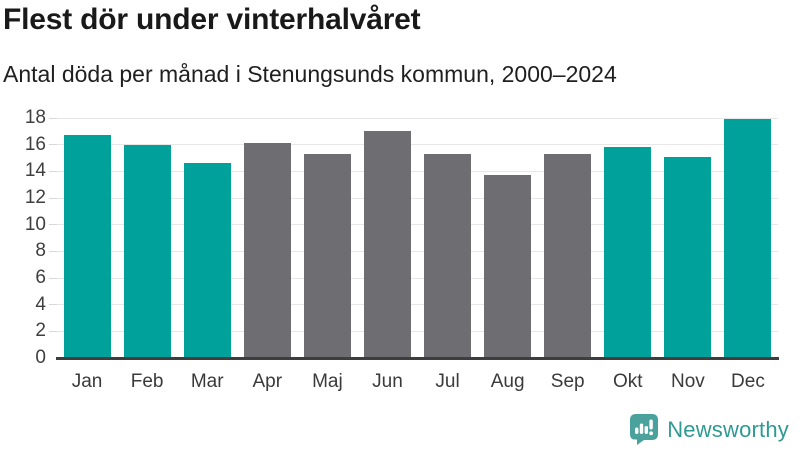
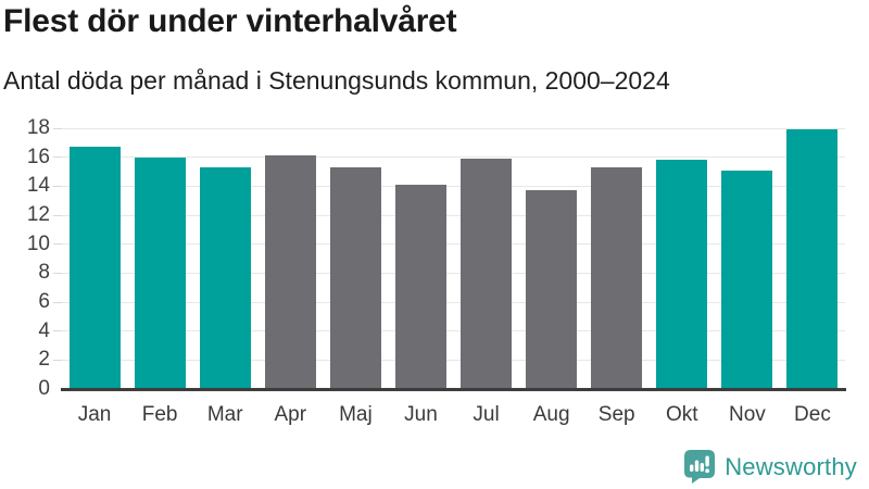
Mar: 14.6 -> 15.3
Jun: 17.0 -> 14.1
Jul: 15.3 -> 15.9
